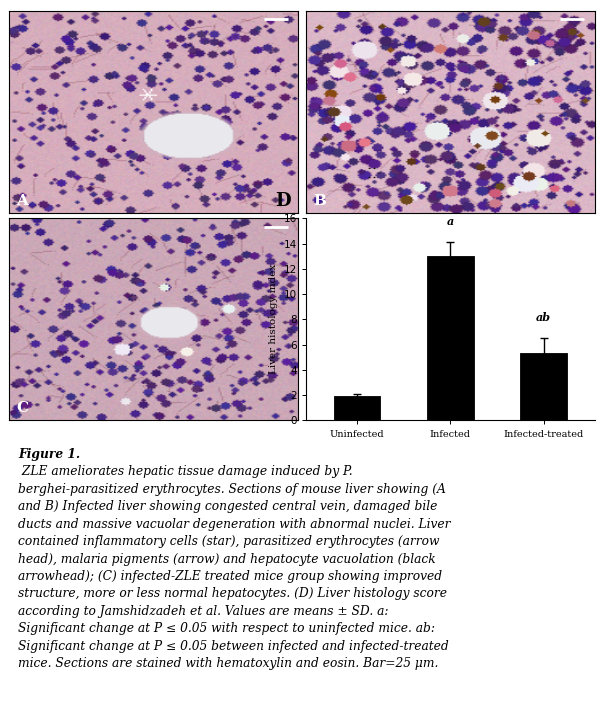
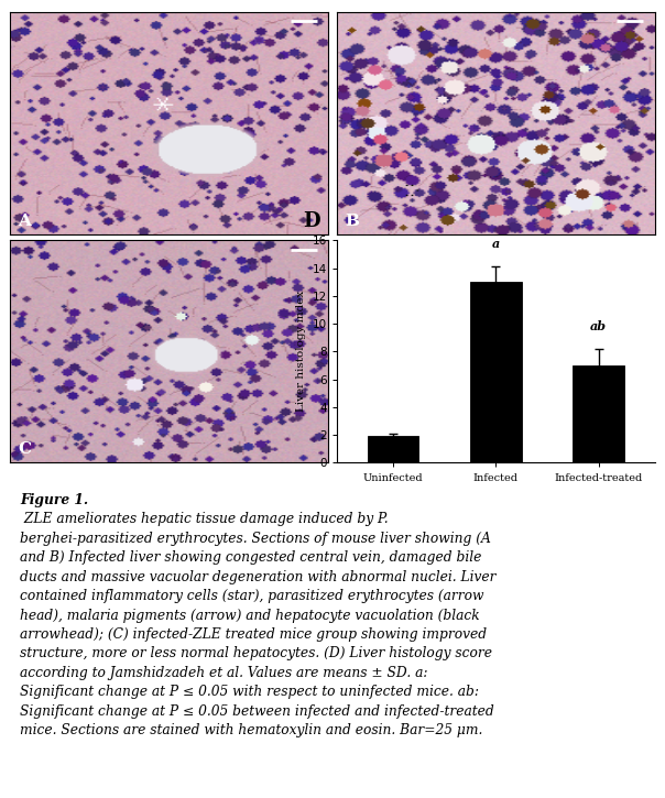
Infected-treated: 5.3 -> 7.0
